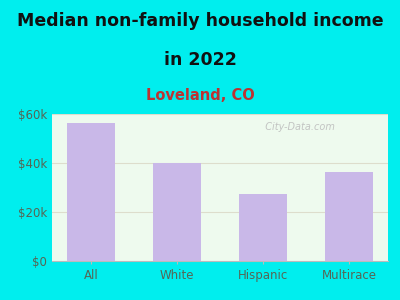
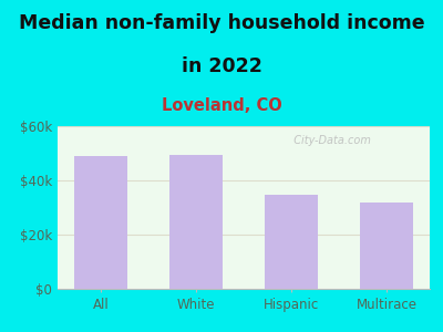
All: $56.5k -> $49.0k
White: $40.0k -> $49.5k
Hispanic: $27.5k -> $34.5k
Multirace: $36.5k -> $32.0k
